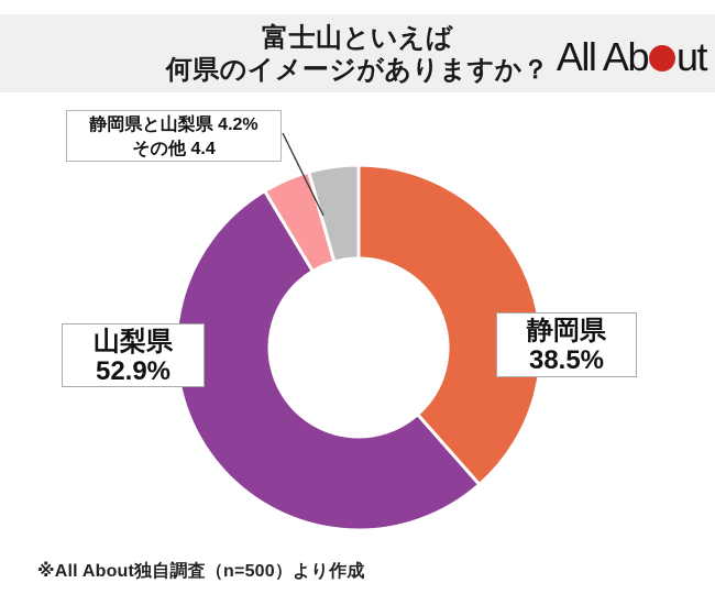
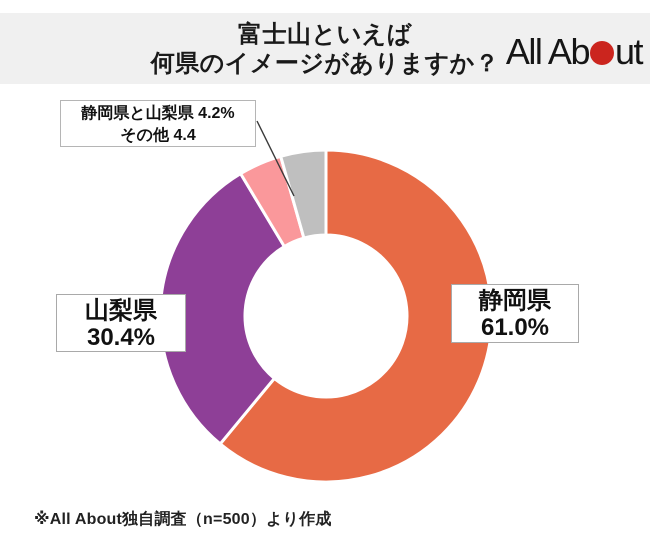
静岡県: 38.5% -> 61.0%
山梨県: 52.9% -> 30.4%
